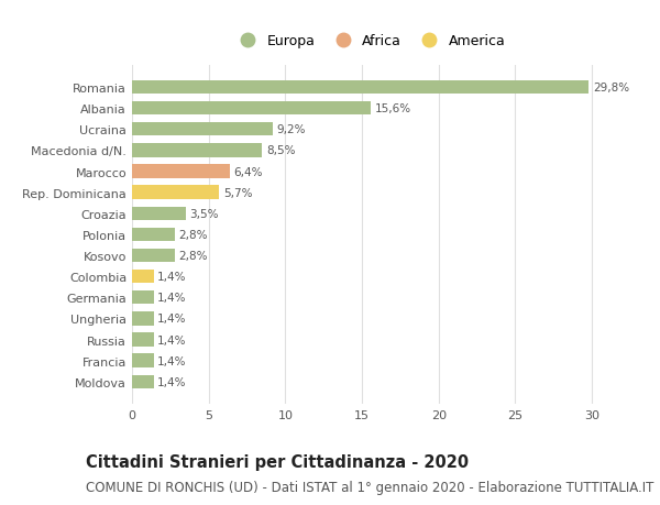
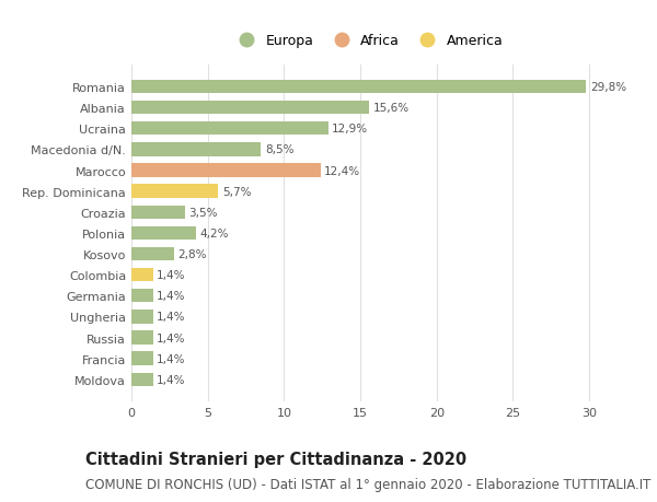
Ucraina: 9,2% -> 12,9%
Marocco: 6,4% -> 12,4%
Polonia: 2,8% -> 4,2%
